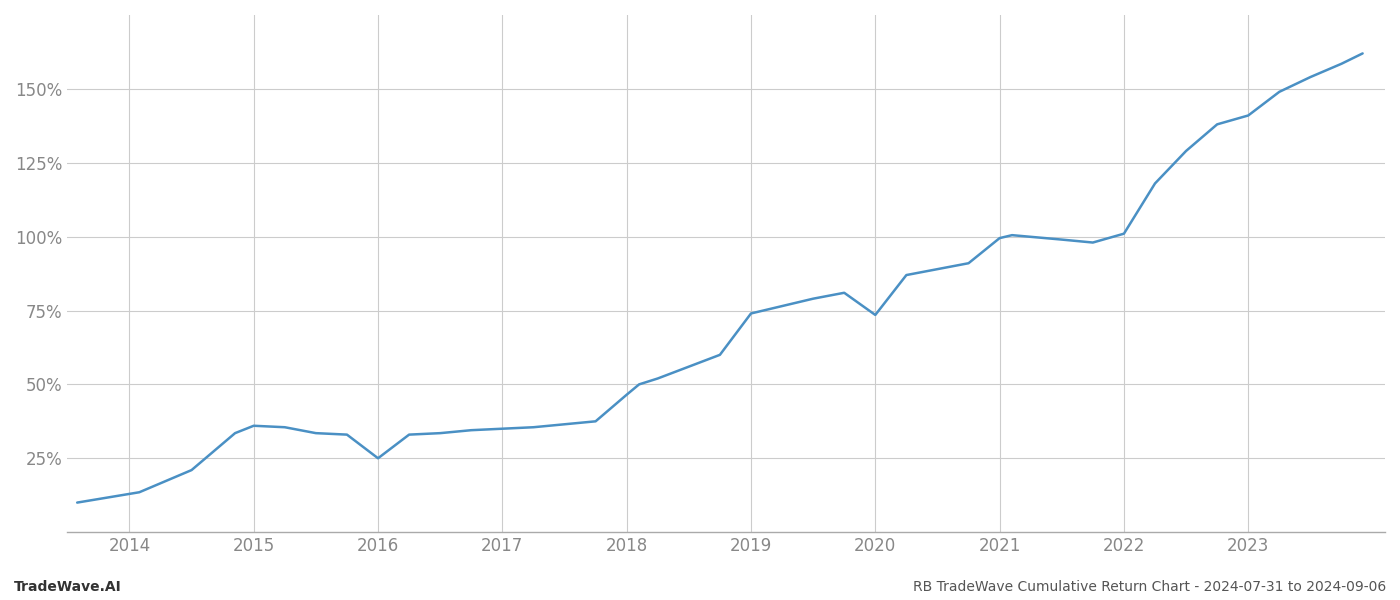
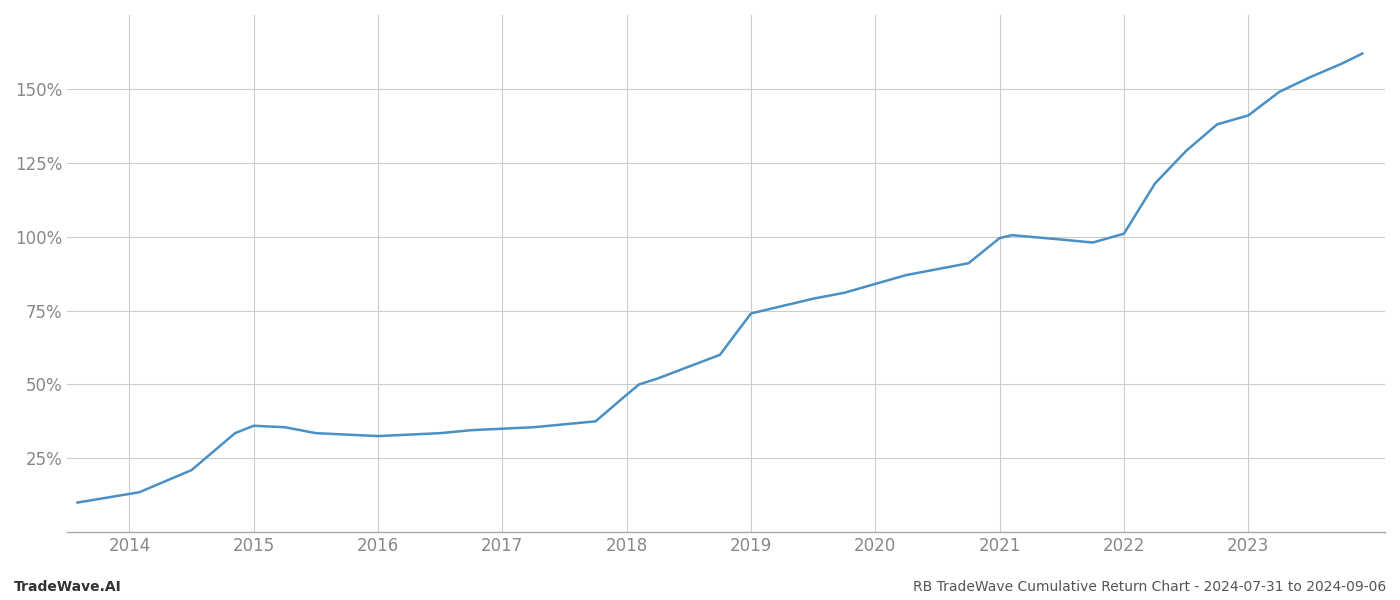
2016: 25.0% -> 32.5%
2020: 73.5% -> 84.0%
